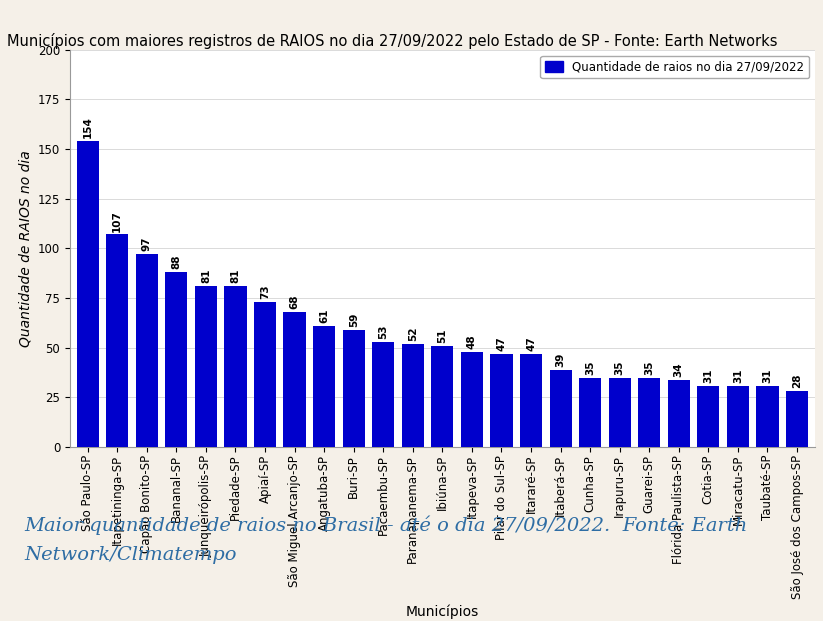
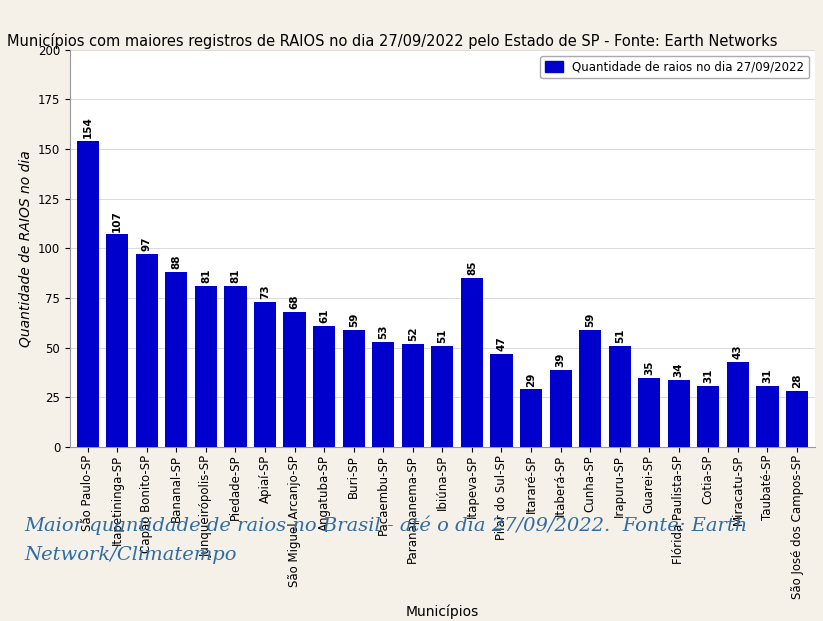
Itapeva-SP: 48 -> 85
Itararé-SP: 47 -> 29
Cunha-SP: 35 -> 59
Irapuru-SP: 35 -> 51
Miracatu-SP: 31 -> 43
